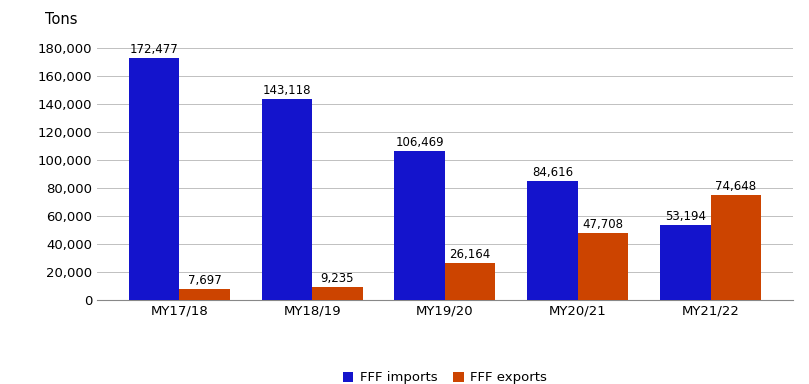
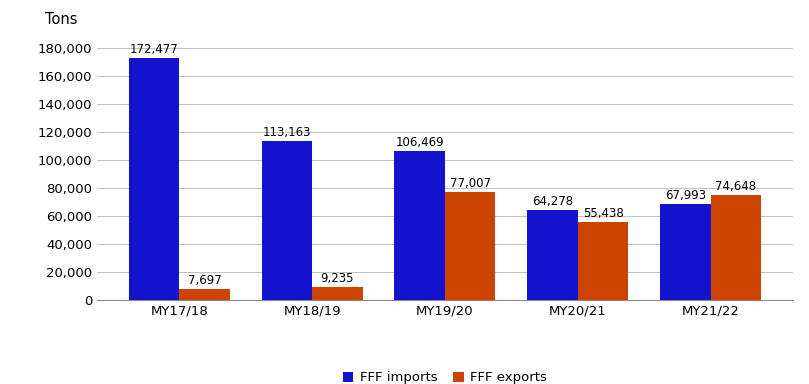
FFF imports/MY18/19: 143,118 -> 113,163
FFF exports/MY19/20: 26,164 -> 77,007
FFF imports/MY20/21: 84,616 -> 64,278
FFF exports/MY20/21: 47,708 -> 55,438
FFF imports/MY21/22: 53,194 -> 67,993
